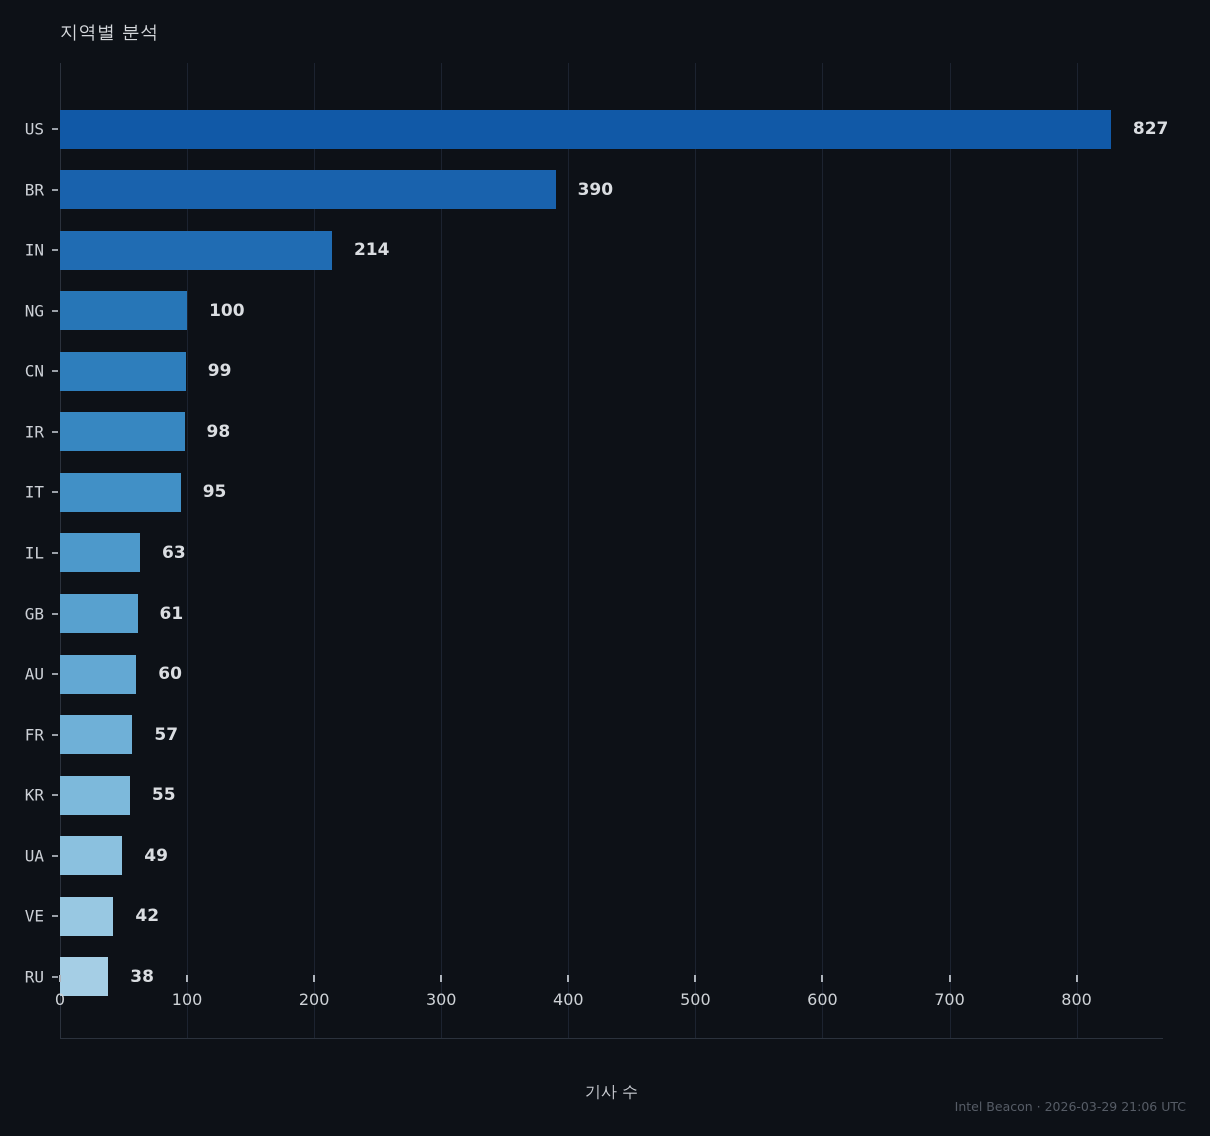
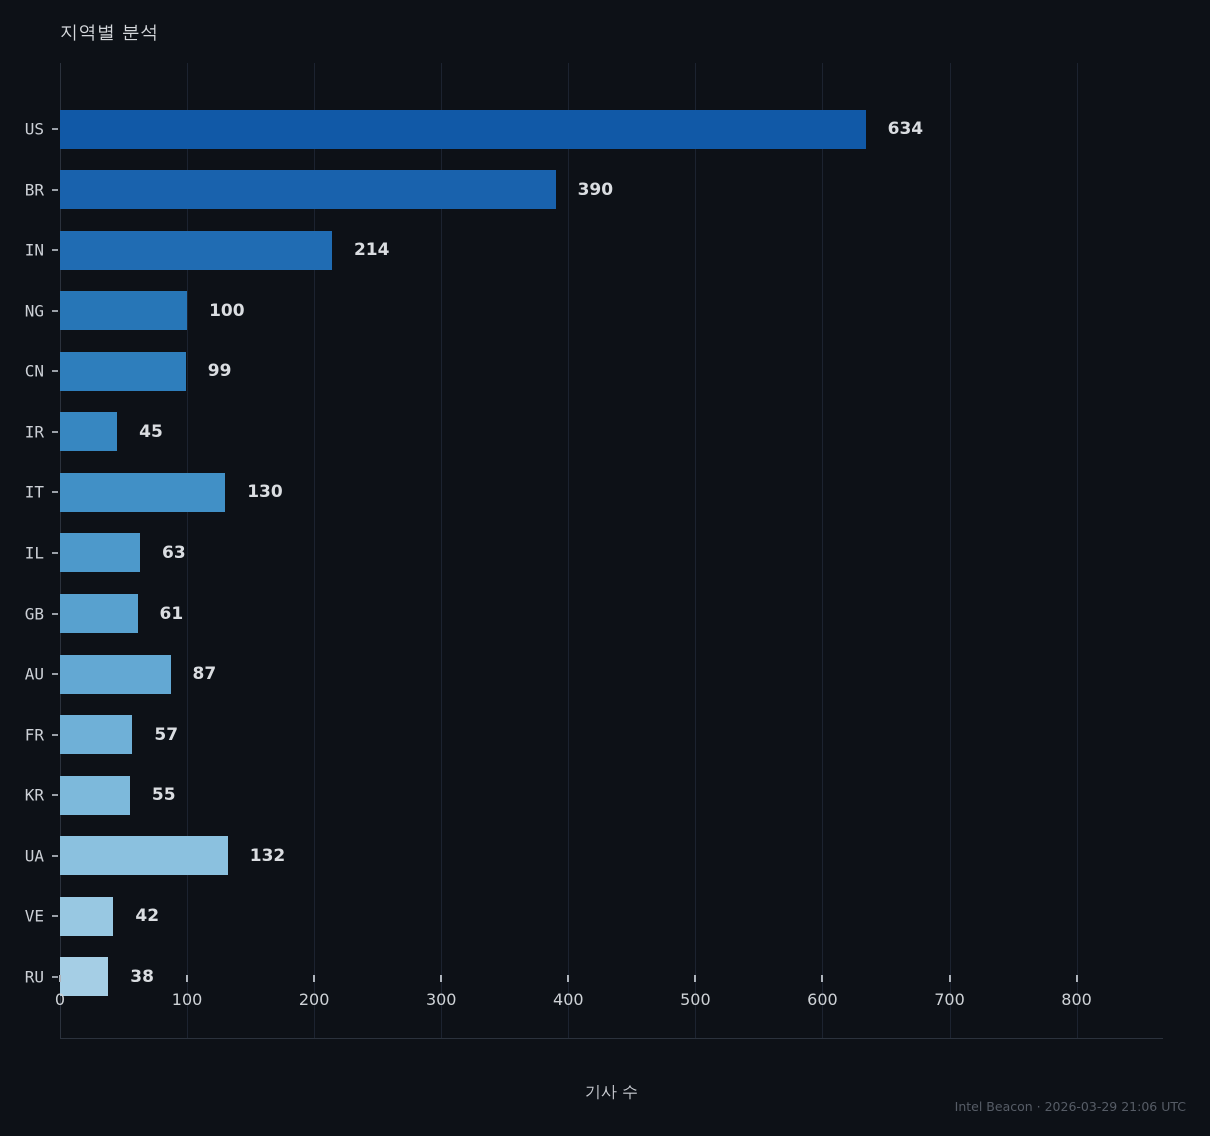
US: 827 -> 634
IR: 98 -> 45
IT: 95 -> 130
AU: 60 -> 87
UA: 49 -> 132
